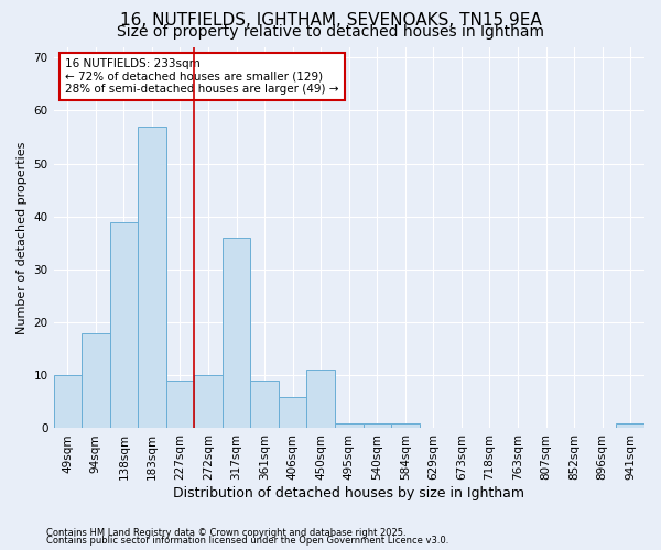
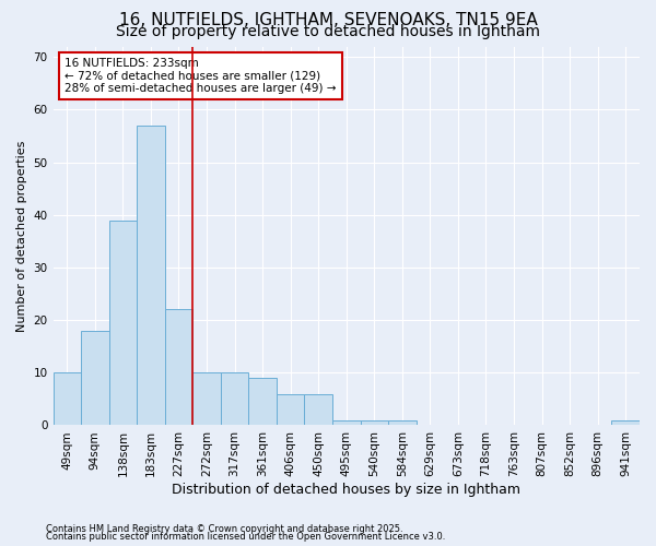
227sqm: 9 -> 22
317sqm: 36 -> 10
450sqm: 11 -> 6
